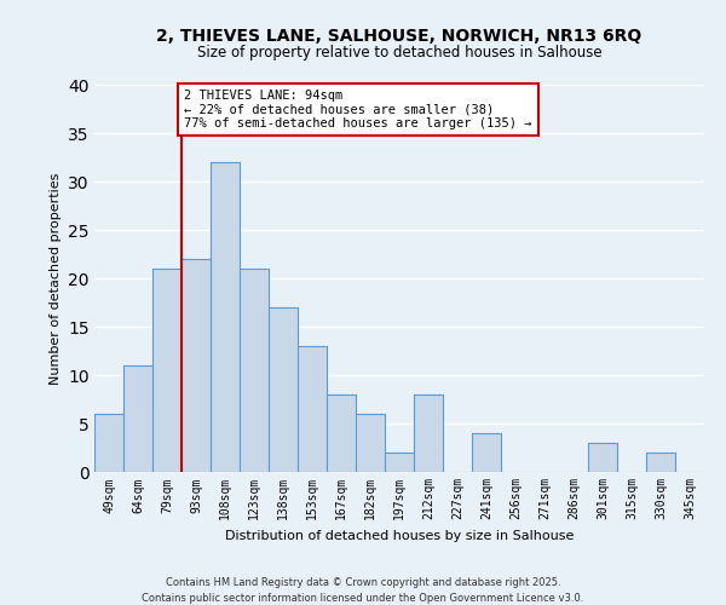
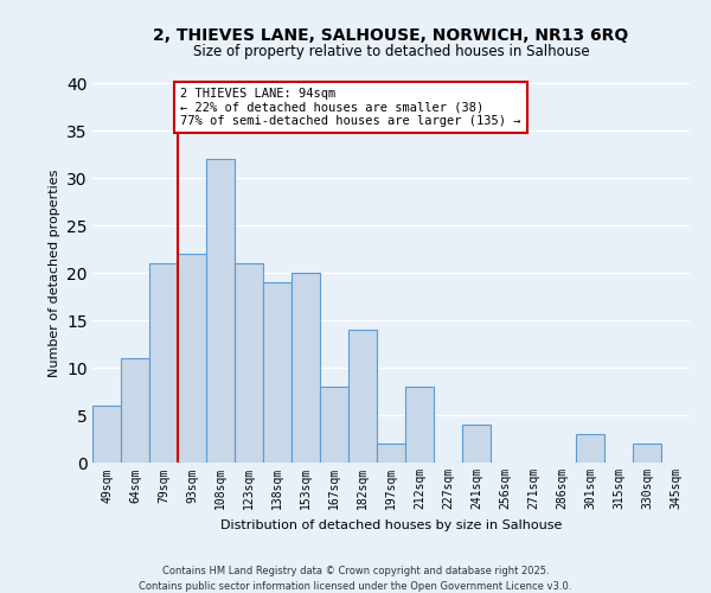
138sqm: 17 -> 19
153sqm: 13 -> 20
182sqm: 6 -> 14
